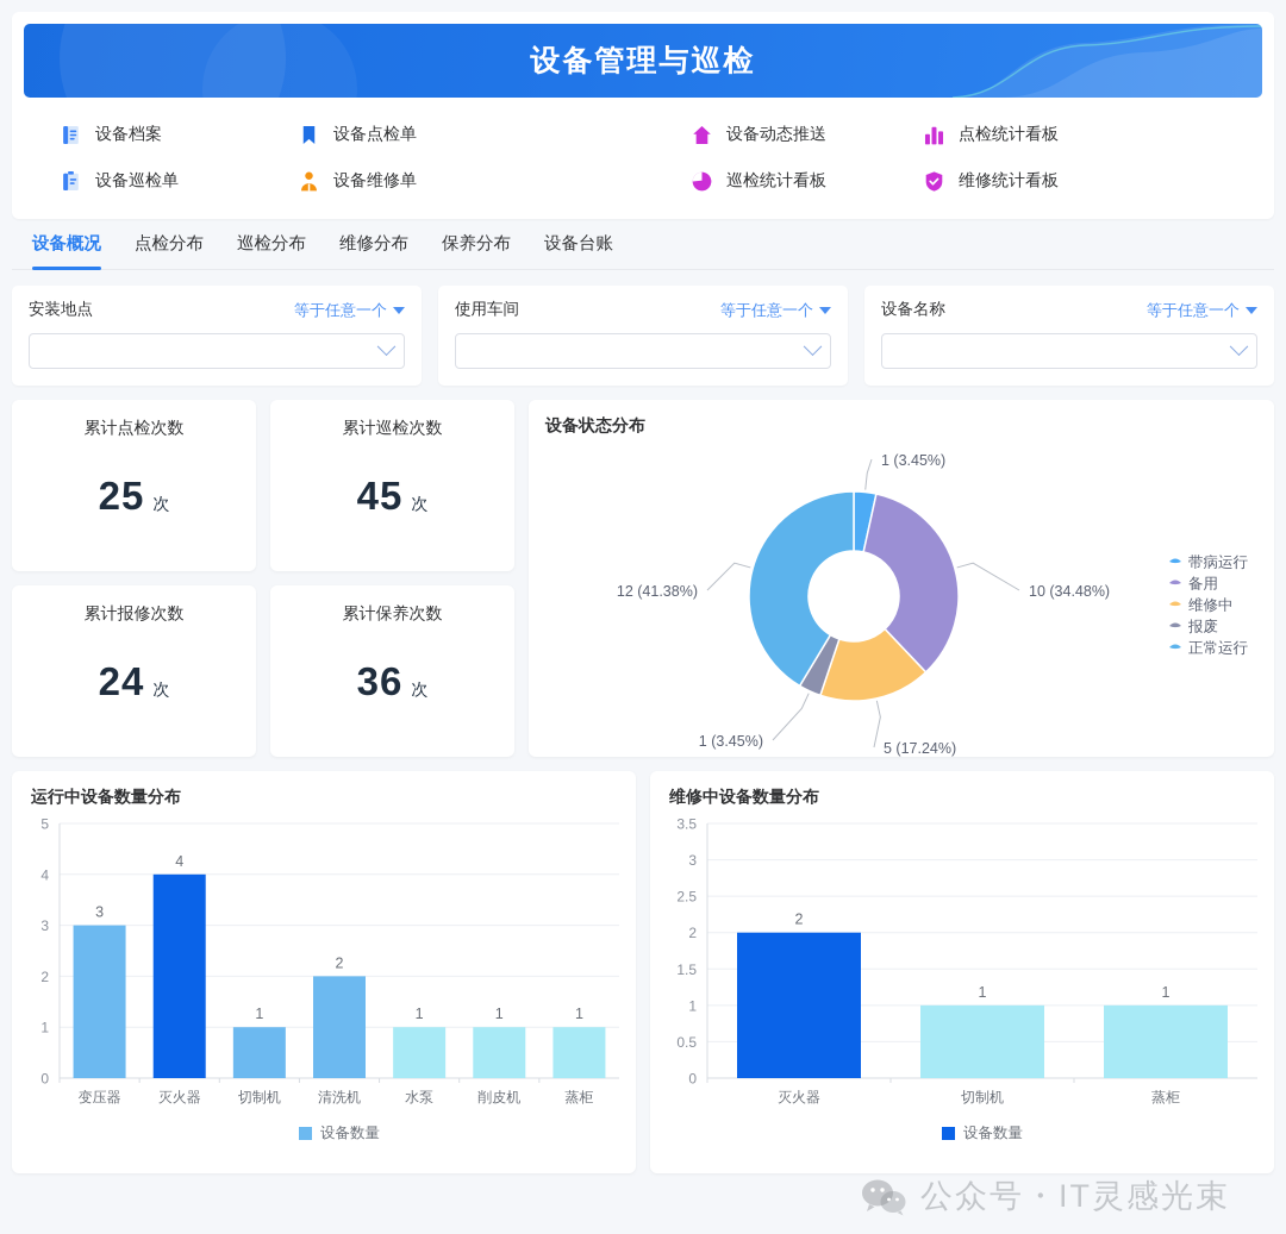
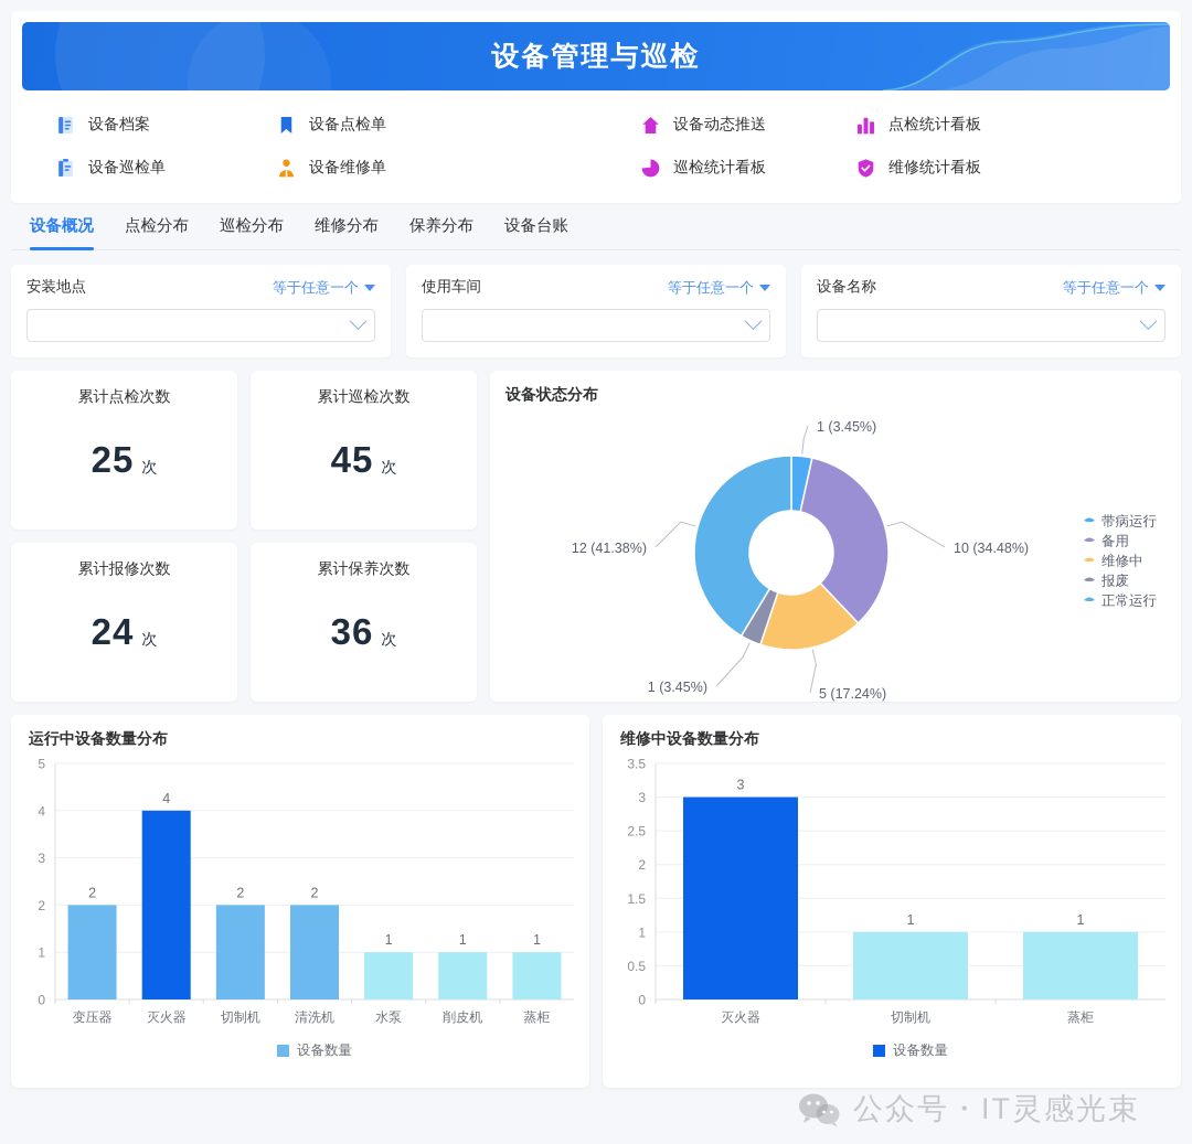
运行中设备数量分布/变压器: 3 -> 2
运行中设备数量分布/切制机: 1 -> 2
维修中设备数量分布/灭火器: 2 -> 3
